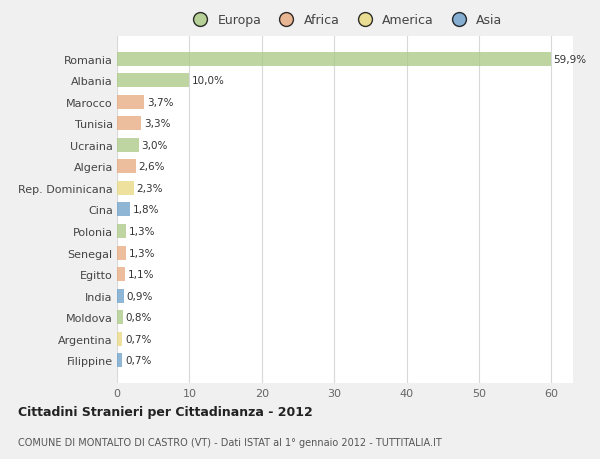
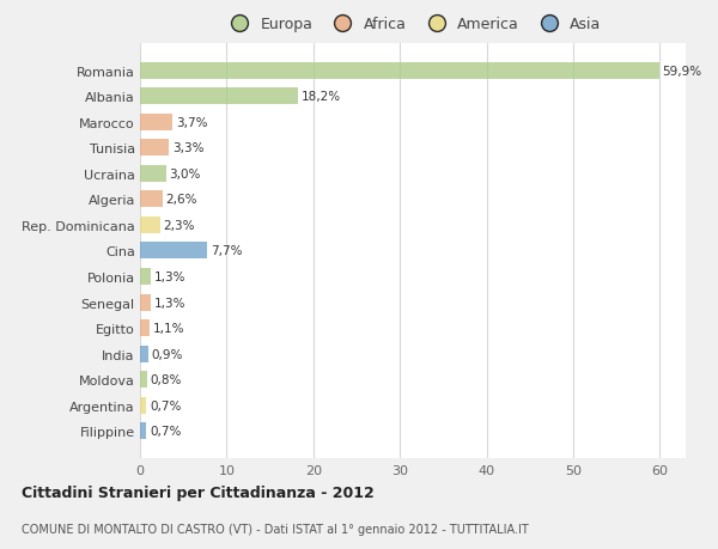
Albania: 10,0% -> 18,2%
Cina: 1,8% -> 7,7%
